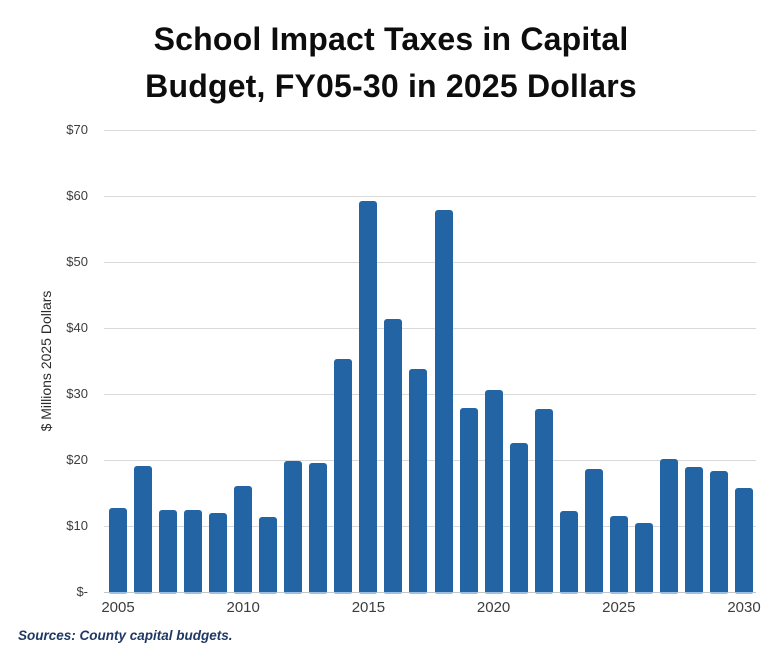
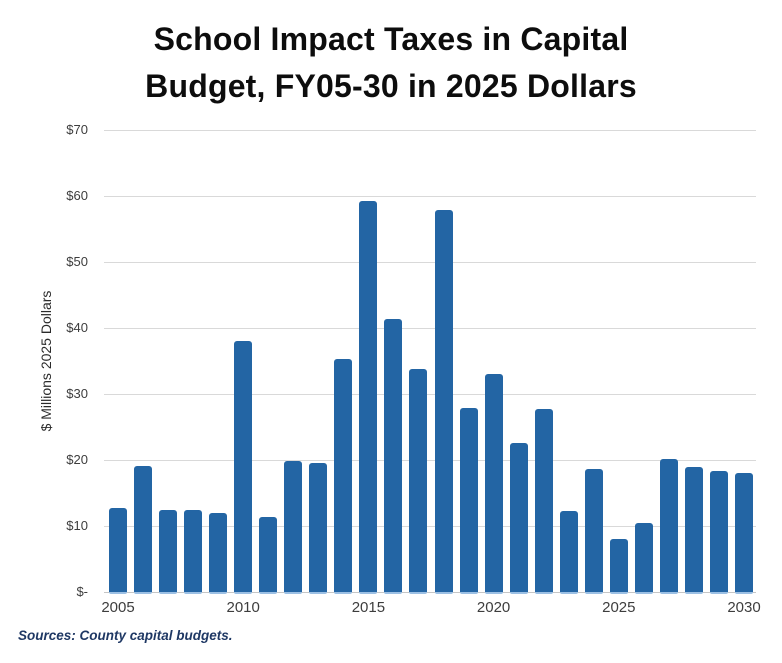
2010: $16 -> $38
2020: $31 -> $33
2025: $12 -> $8
2030: $16 -> $18
